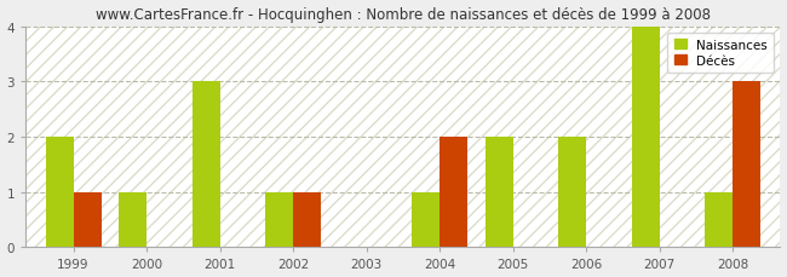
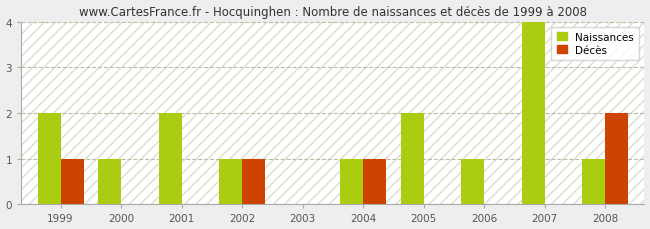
Naissances/2001: 3 -> 2
Décès/2004: 2 -> 1
Naissances/2006: 2 -> 1
Décès/2008: 3 -> 2
